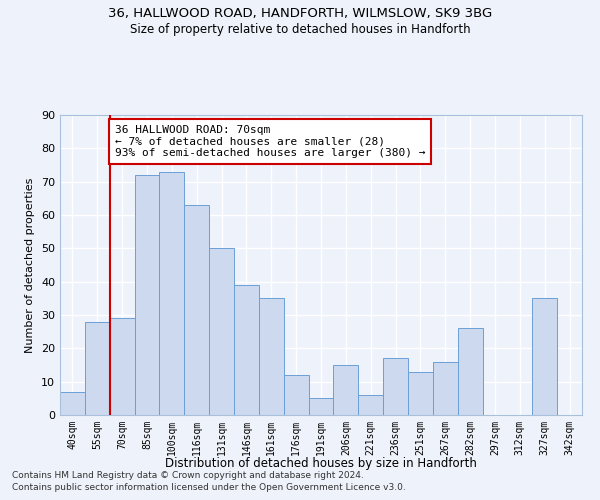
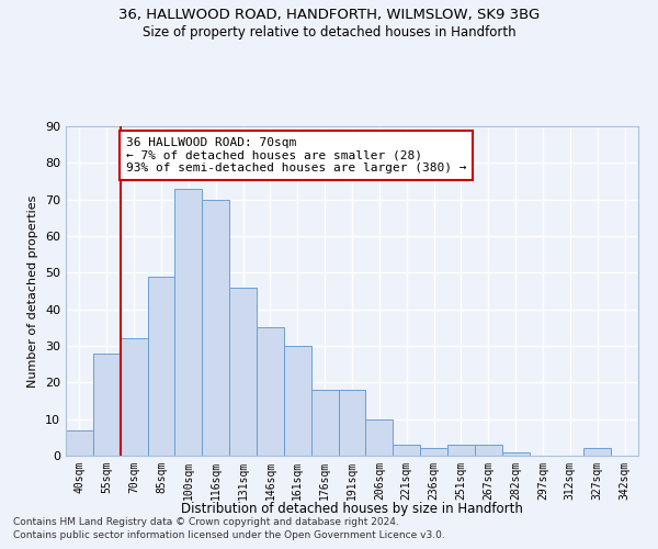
70sqm: 29 -> 32
85sqm: 72 -> 49
116sqm: 63 -> 70
131sqm: 50 -> 46
146sqm: 39 -> 35
161sqm: 35 -> 30
176sqm: 12 -> 18
191sqm: 5 -> 18
206sqm: 15 -> 10
221sqm: 6 -> 3
236sqm: 17 -> 2
251sqm: 13 -> 3
267sqm: 16 -> 3
282sqm: 26 -> 1
327sqm: 35 -> 2
